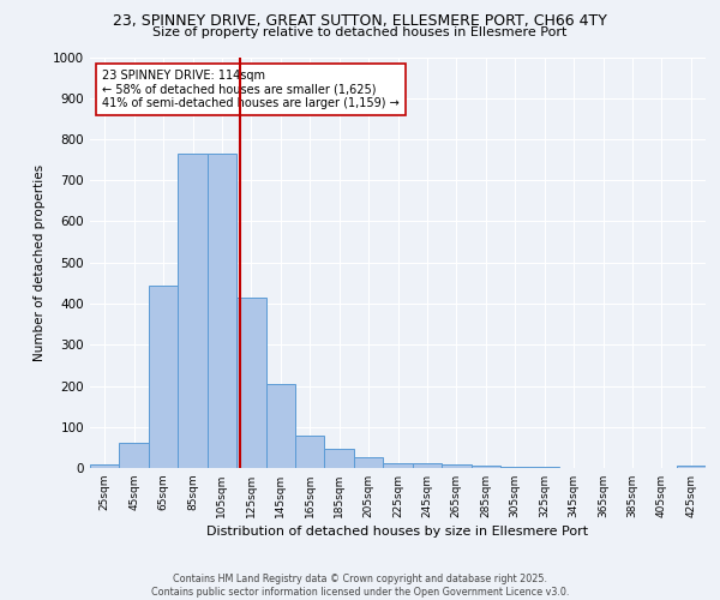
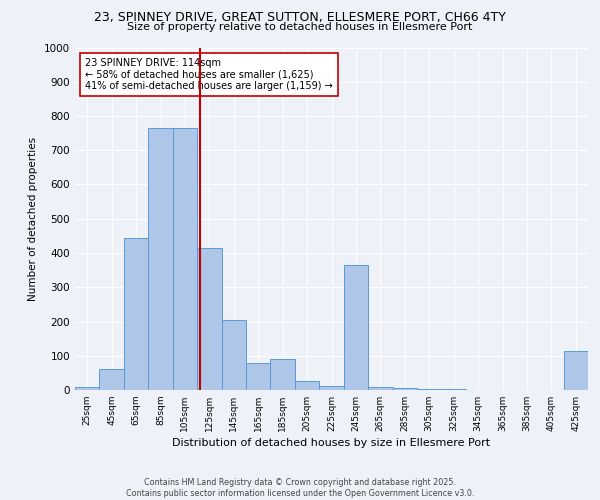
185sqm: 46 -> 90
245sqm: 13 -> 365
425sqm: 5 -> 115
